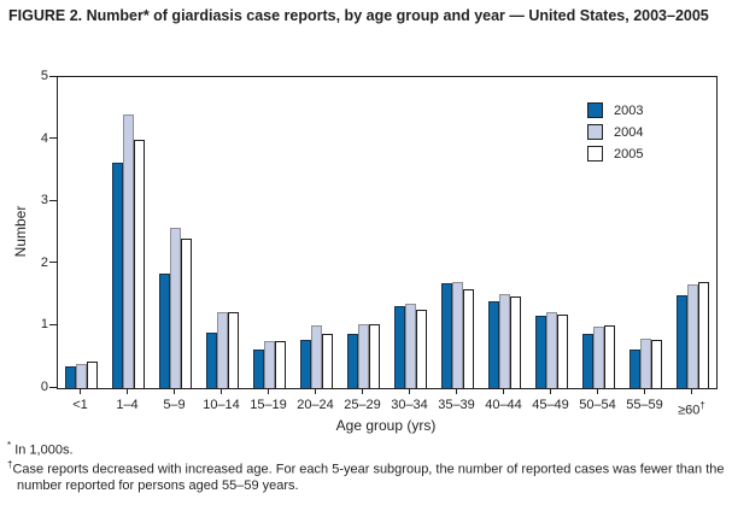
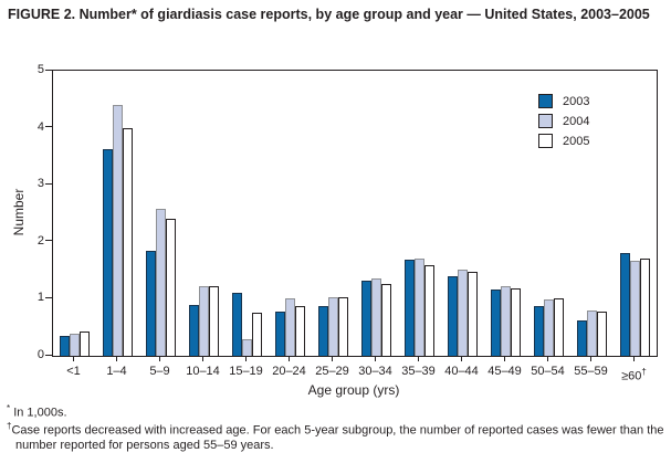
2003/15–19: 0.6 -> 1.1
2004/15–19: 0.8 -> 0.3
2003/≥60†: 1.5 -> 1.8
